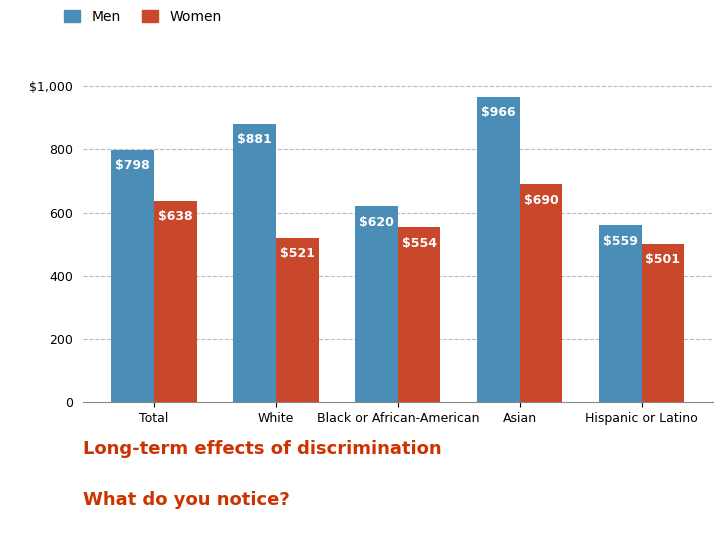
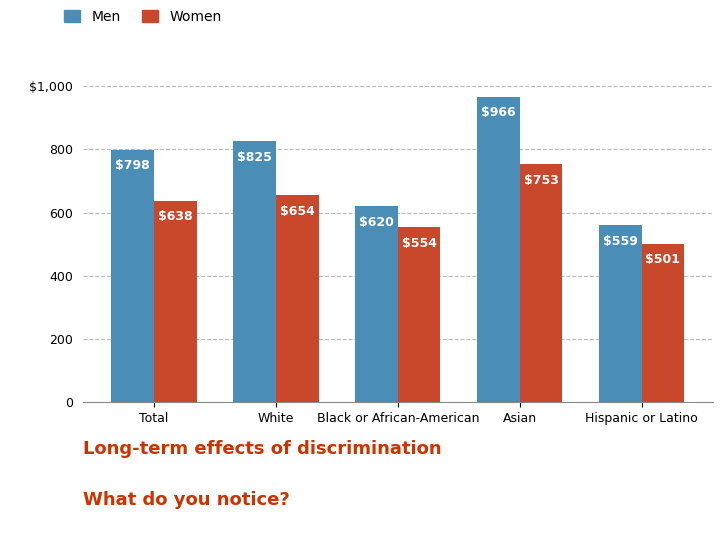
Men/White: $881 -> $825
Women/White: $521 -> $654
Women/Asian: $690 -> $753
